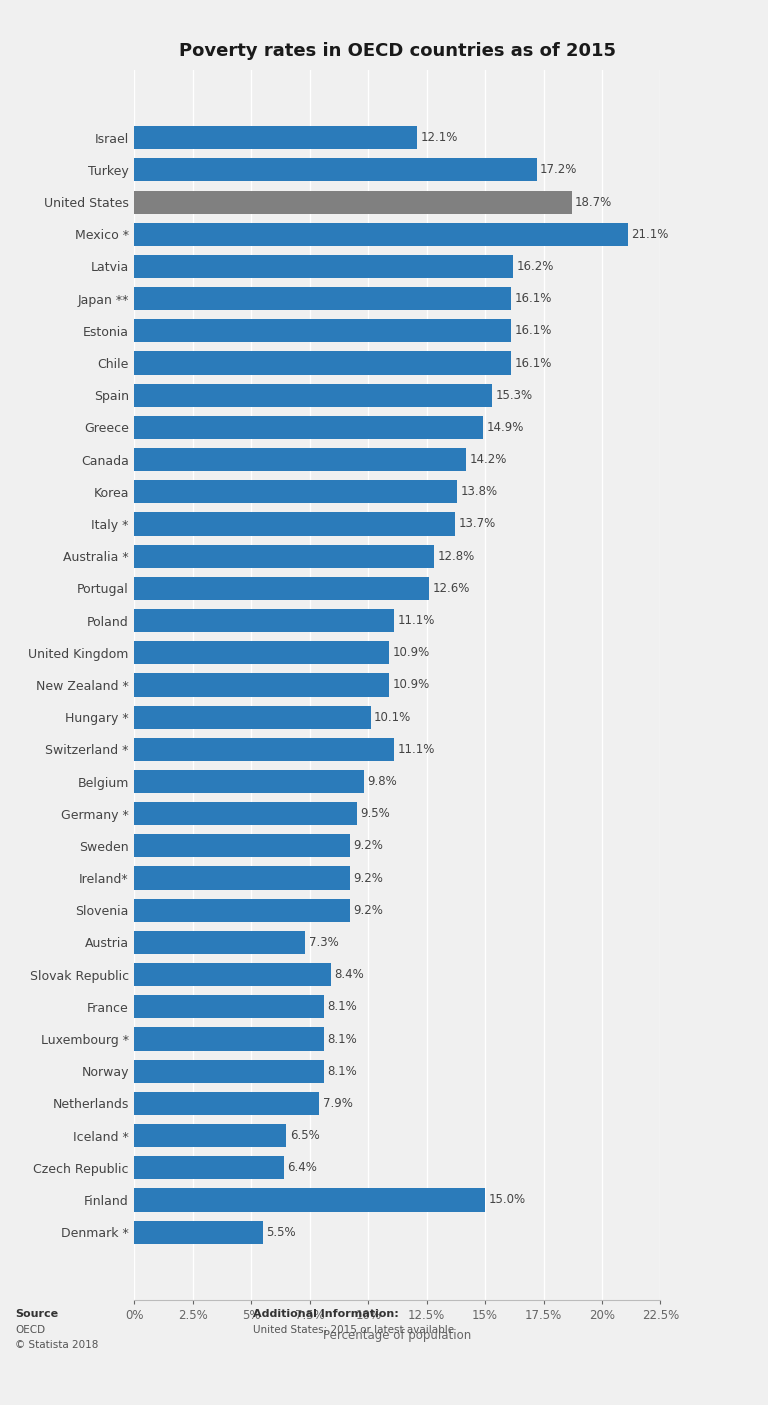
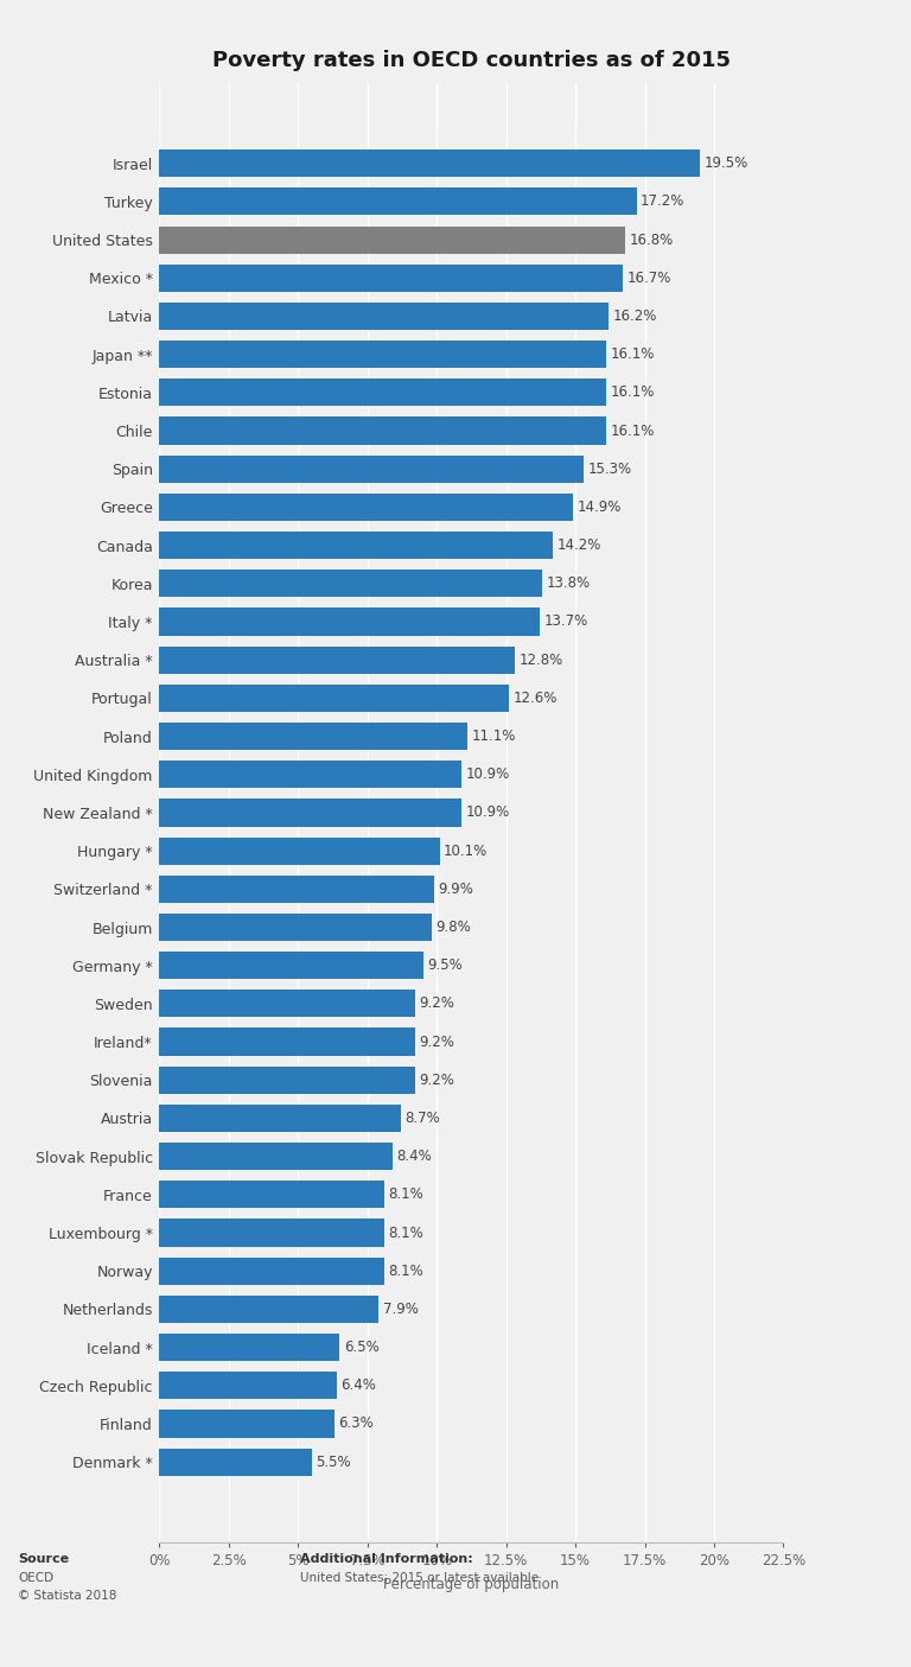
Israel: 12.1% -> 19.5%
United States: 18.7% -> 16.8%
Mexico *: 21.1% -> 16.7%
Switzerland *: 11.1% -> 9.9%
Austria: 7.3% -> 8.7%
Finland: 15.0% -> 6.3%
